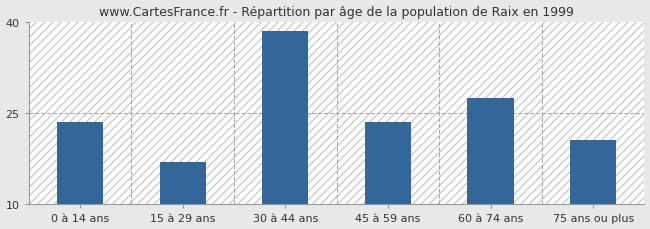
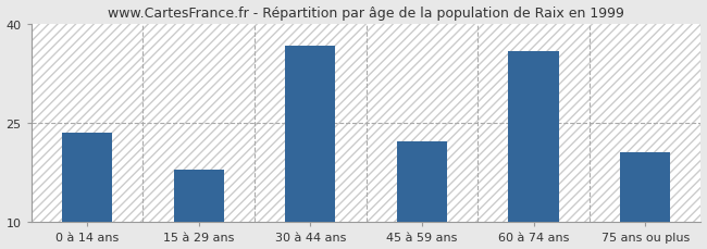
15 à 29 ans: 17.0 -> 18.0
30 à 44 ans: 38.5 -> 36.6
45 à 59 ans: 23.5 -> 22.2
60 à 74 ans: 27.5 -> 35.8
